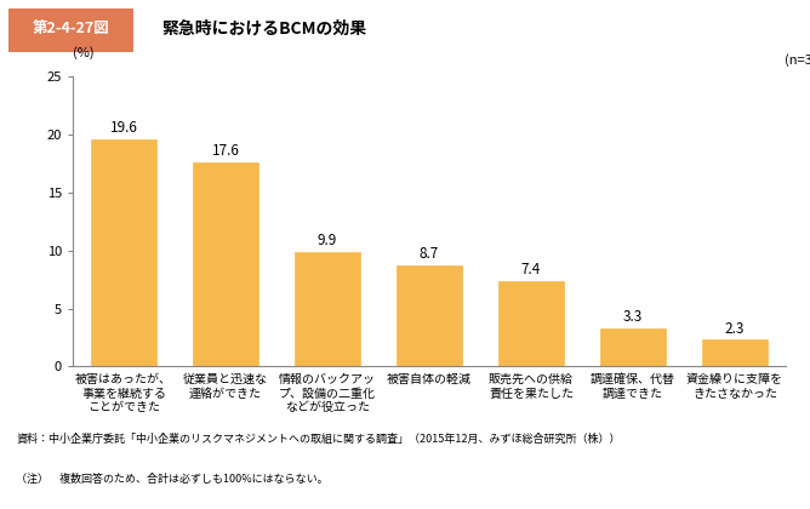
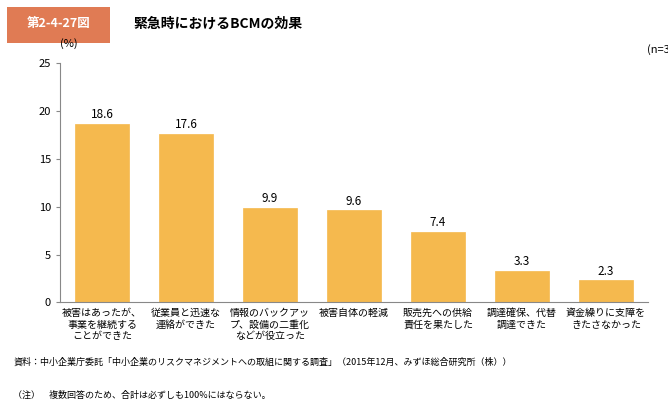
被害はあったが、 事業を継続する ことができた: 19.6 -> 18.6
被害自体の軽減: 8.7 -> 9.6
